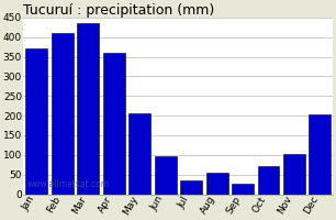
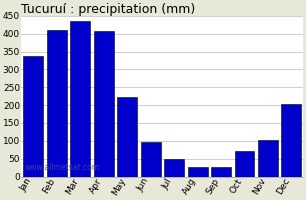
Jan: 370 -> 338
Apr: 360 -> 408
May: 205 -> 223
Jul: 35 -> 50
Aug: 55 -> 28
